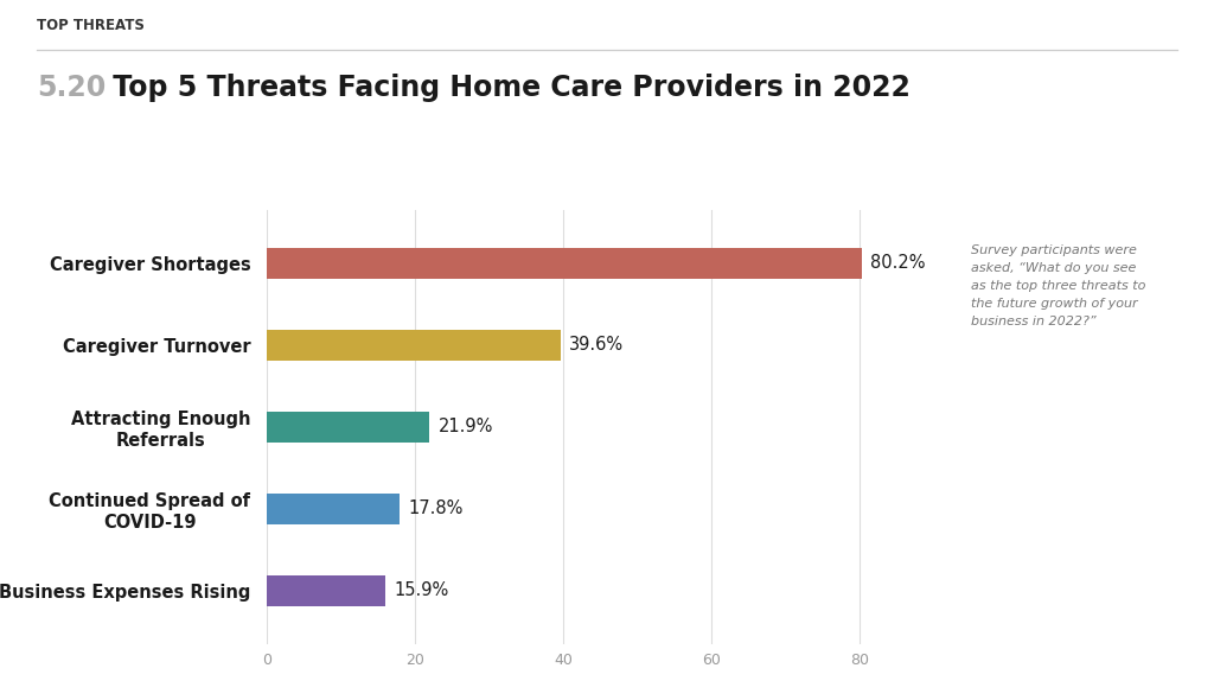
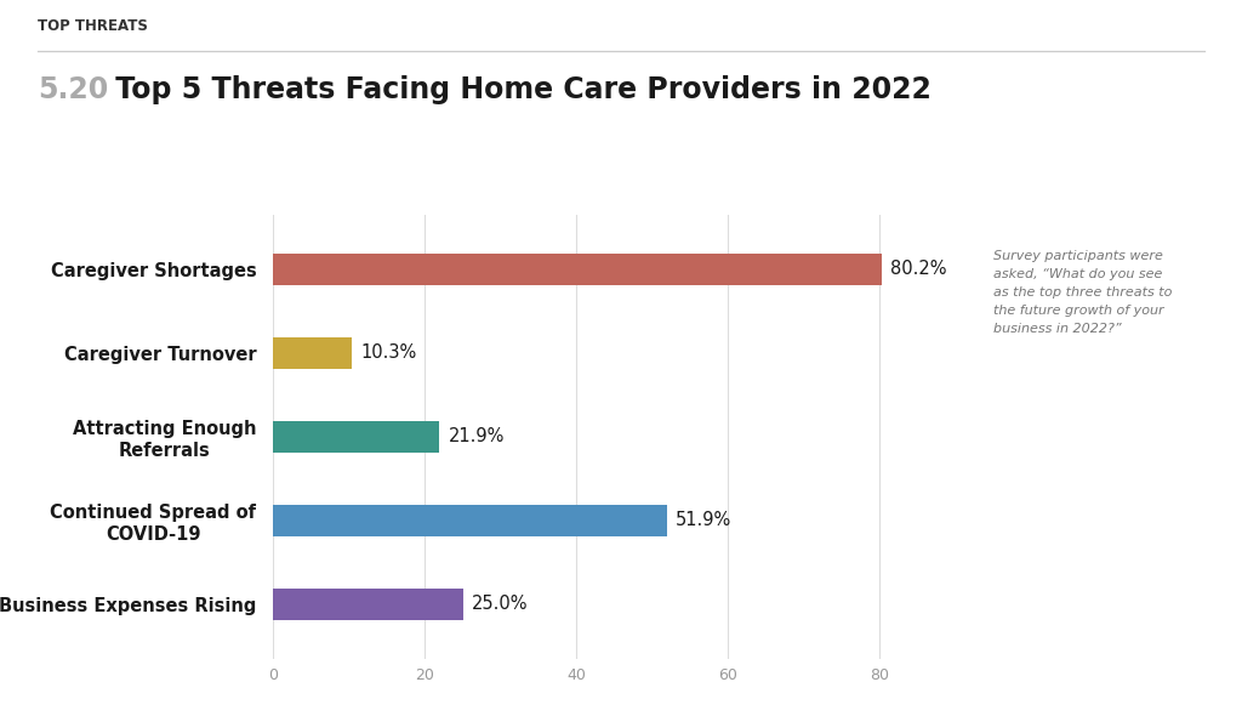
Caregiver Turnover: 39.6% -> 10.3%
Continued Spread of COVID-19: 17.8% -> 51.9%
Business Expenses Rising: 15.9% -> 25.0%
